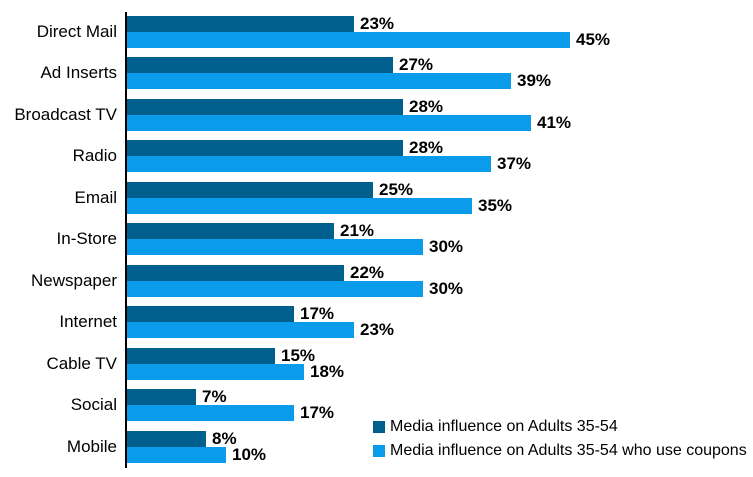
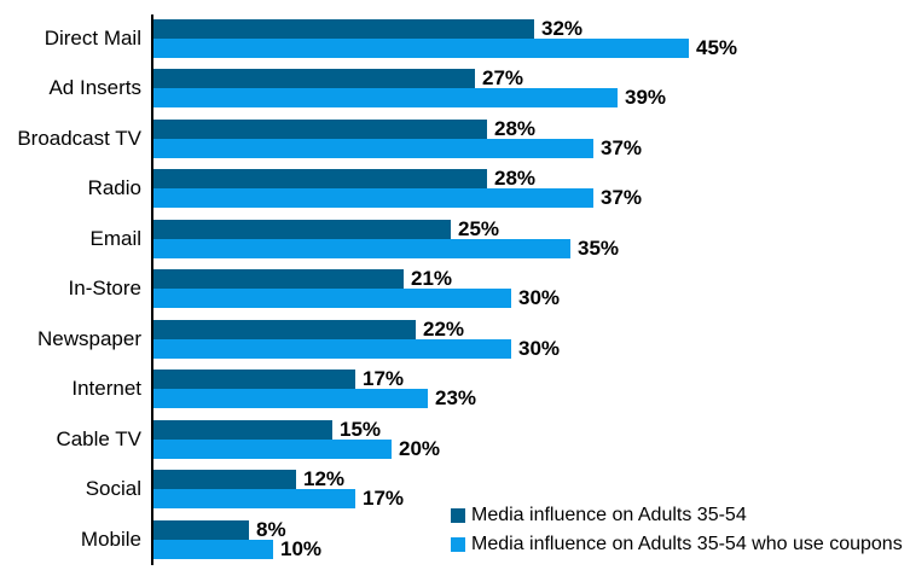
Media influence on Adults 35-54/Direct Mail: 23% -> 32%
Media influence on Adults 35-54 who use coupons/Broadcast TV: 41% -> 37%
Media influence on Adults 35-54 who use coupons/Cable TV: 18% -> 20%
Media influence on Adults 35-54/Social: 7% -> 12%
